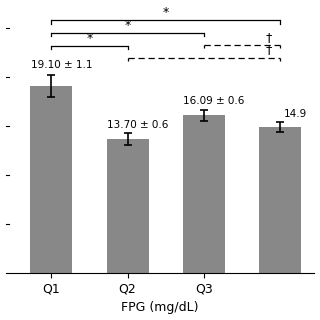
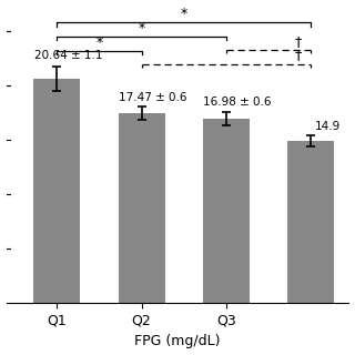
Q1: 19.10 -> 20.64
Q2: 13.70 -> 17.47
Q3: 16.09 -> 16.98
